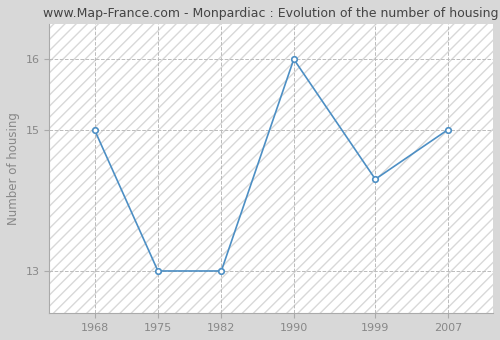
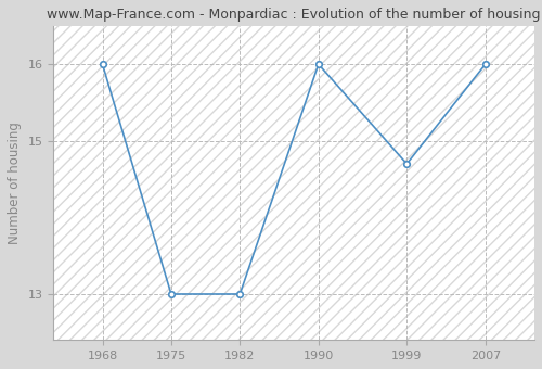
1968: 15.0 -> 16.0
1999: 14.3 -> 14.7
2007: 15.0 -> 16.0
